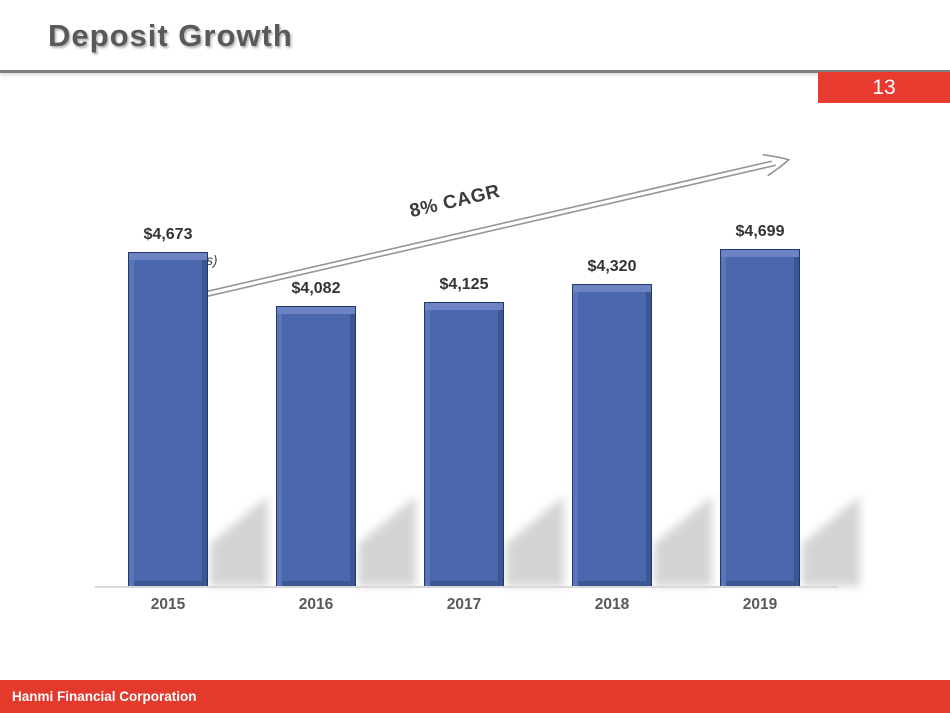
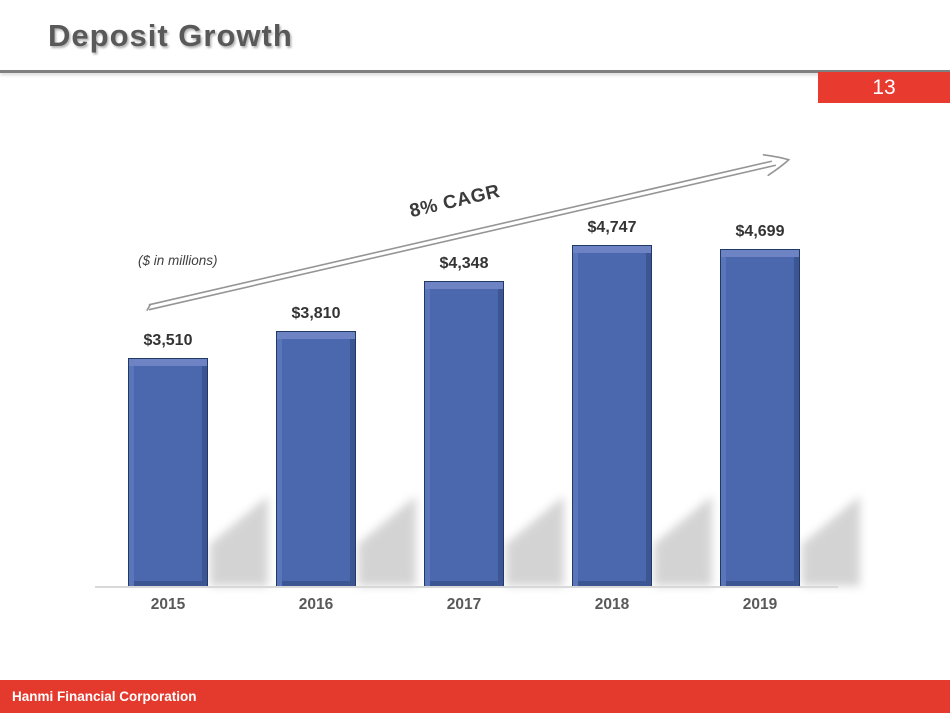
2015: $4,673 -> $3,510
2016: $4,082 -> $3,810
2017: $4,125 -> $4,348
2018: $4,320 -> $4,747
